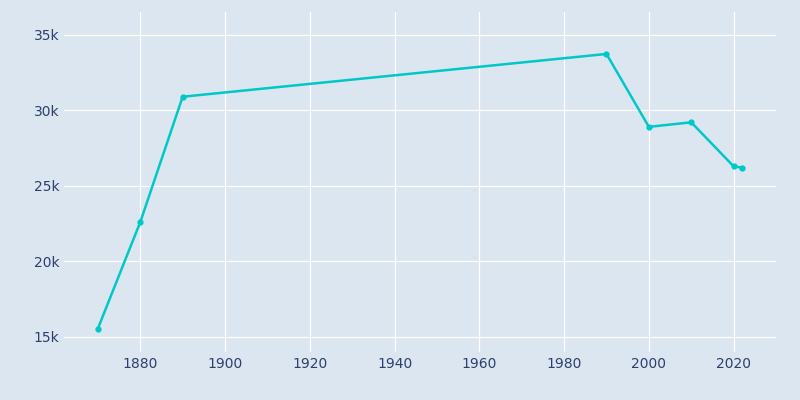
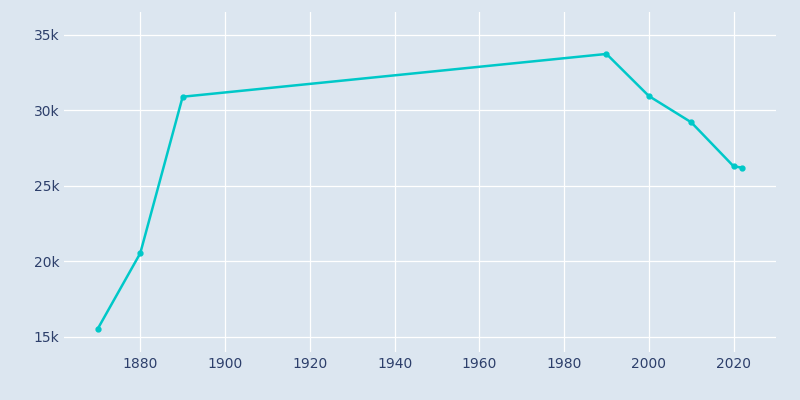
1880: 22.6k -> 20.5k
2000: 28.9k -> 30.9k
